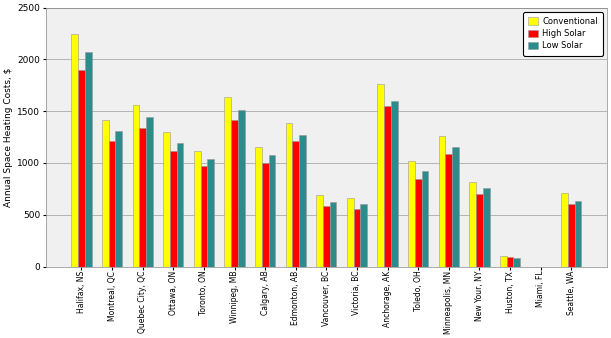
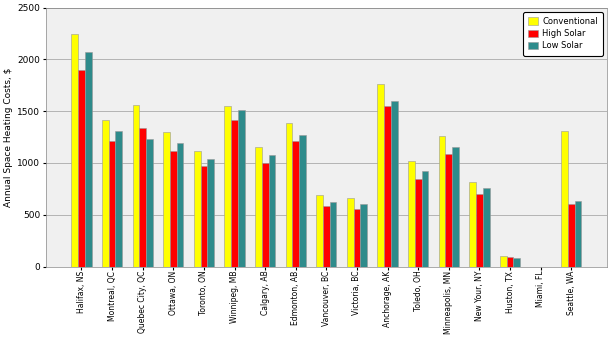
Low Solar/Quebec City, QC: 1440 -> 1230
Conventional/Winnipeg, MB: 1640 -> 1550
Conventional/Seattle, WA: 710 -> 1310
